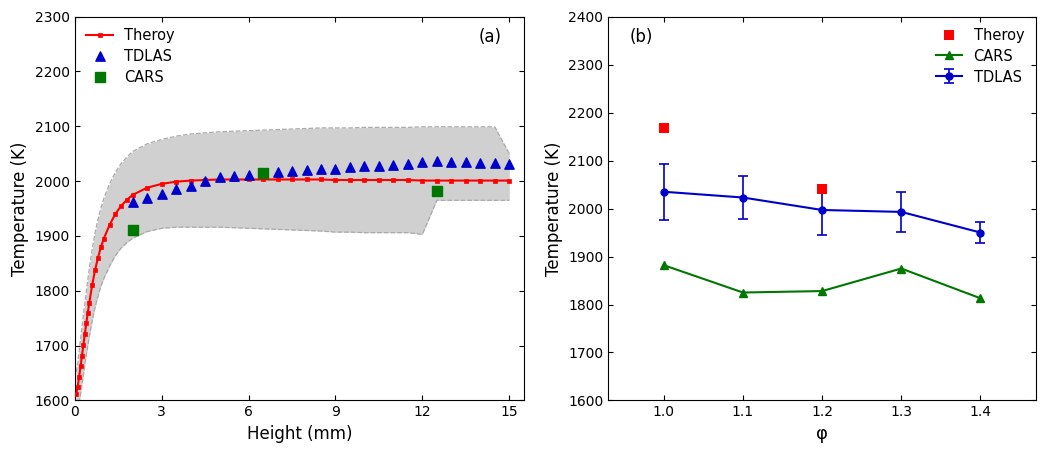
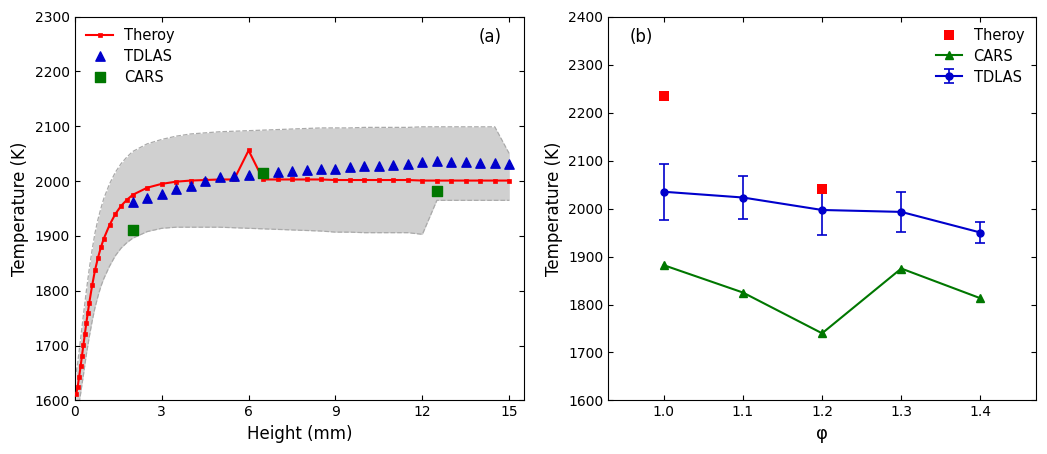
Theroy/6: 2003 -> 2056
Theroy/1.0: 2168 -> 2235
CARS/1.2: 1828 -> 1740
